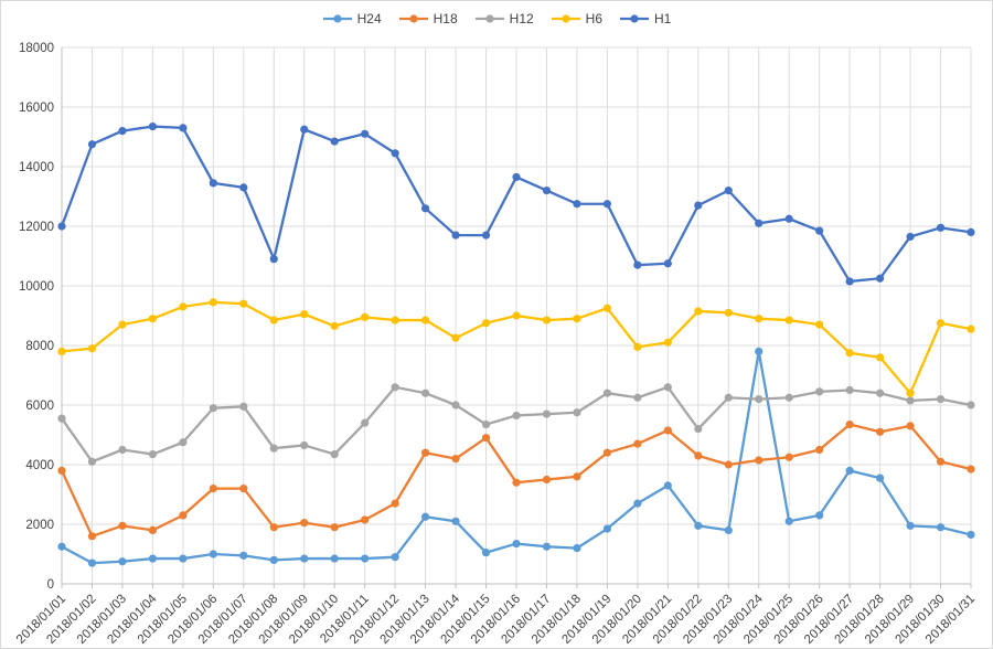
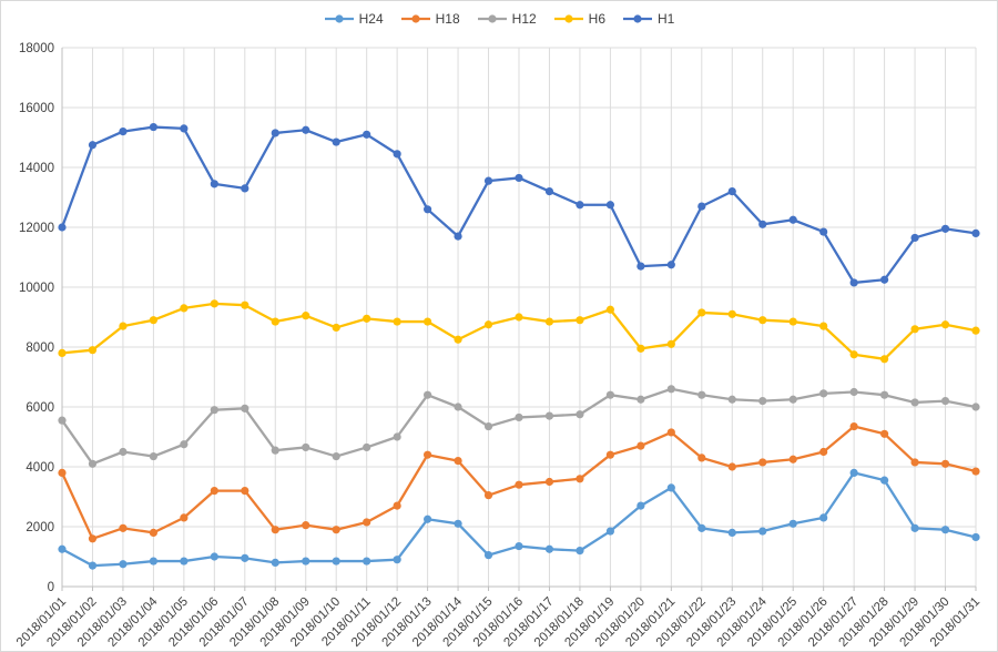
H1/2018/01/08: 10900 -> 15200
H12/2018/01/11: 5400 -> 4600
H12/2018/01/12: 6600 -> 5000
H18/2018/01/15: 4900 -> 3000
H1/2018/01/15: 11700 -> 13600
H12/2018/01/22: 5200 -> 6400
H24/2018/01/24: 7800 -> 1800
H18/2018/01/29: 5300 -> 4200
H6/2018/01/29: 6400 -> 8600
